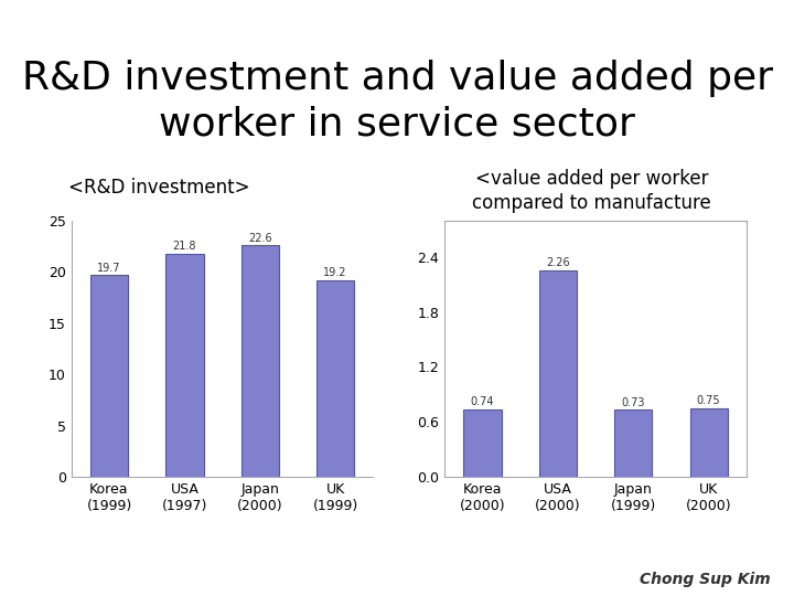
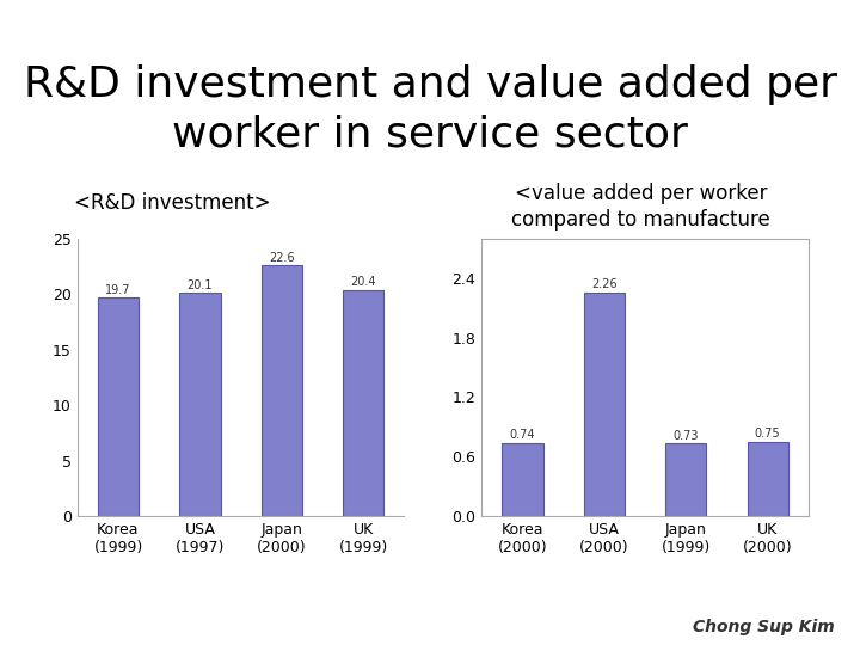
USA (1997): 21.8 -> 20.1
UK (1999): 19.2 -> 20.4
